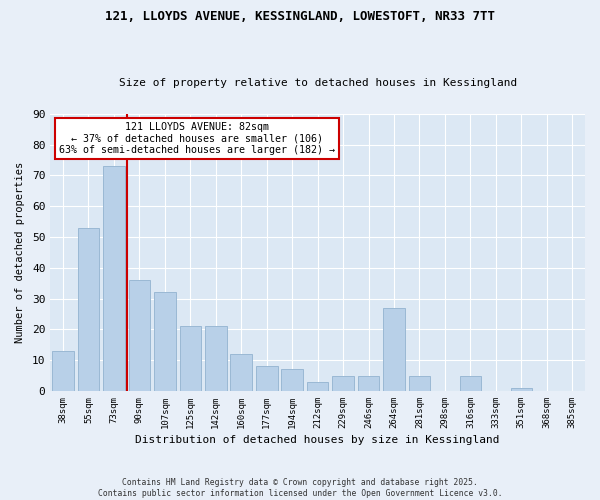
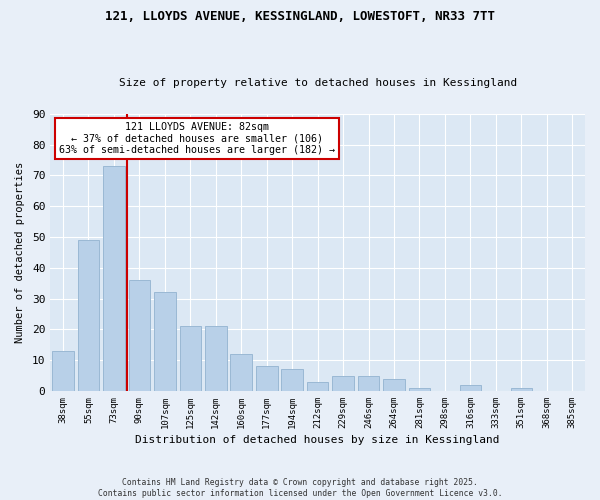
55sqm: 53 -> 49
264sqm: 27 -> 4
281sqm: 5 -> 1
316sqm: 5 -> 2
